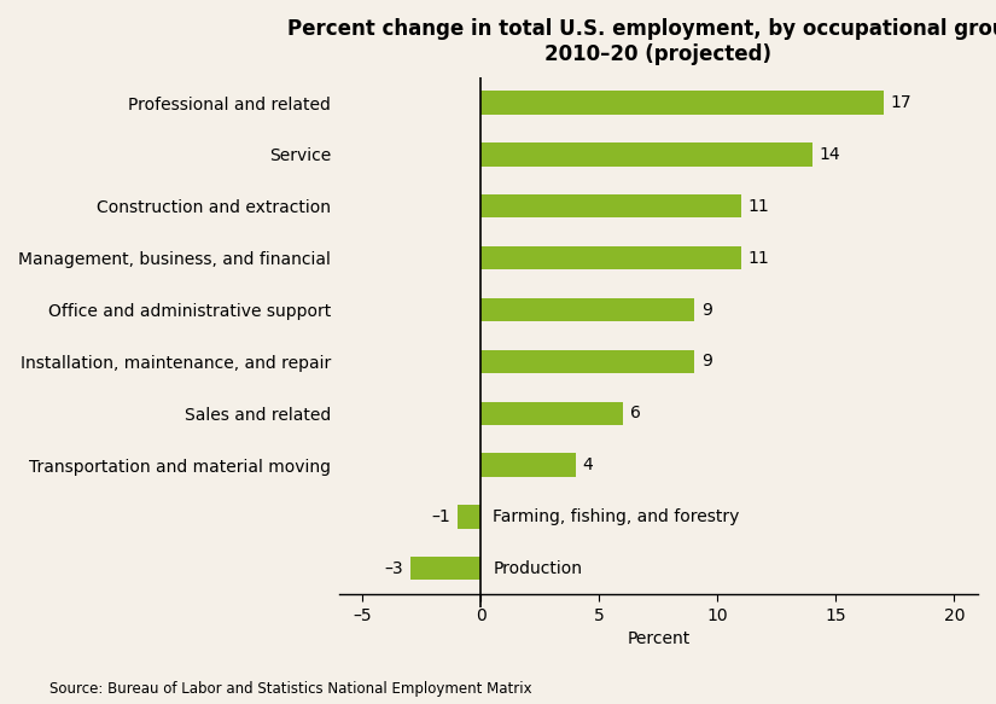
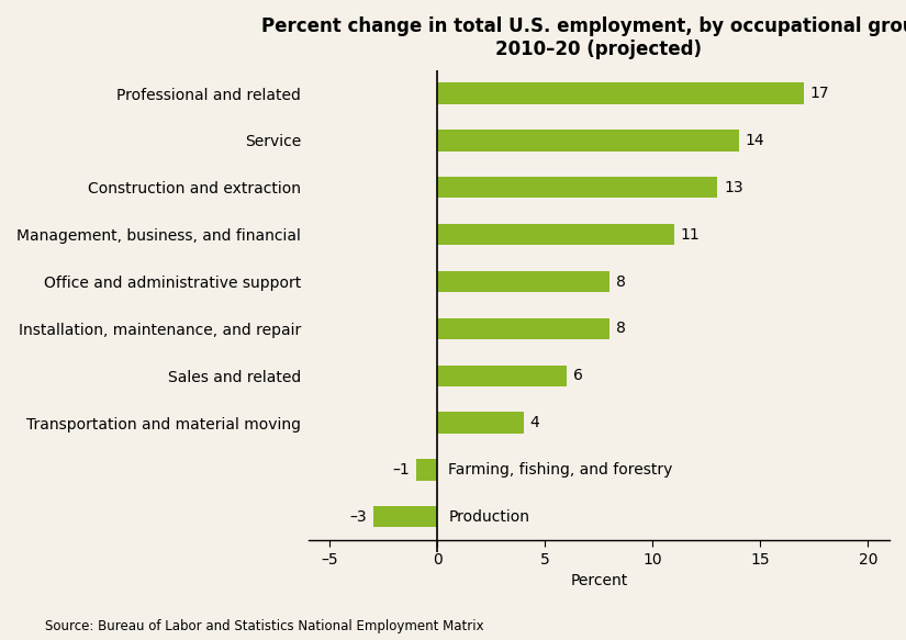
Construction and extraction: 11 -> 13
Office and administrative support: 9 -> 8
Installation, maintenance, and repair: 9 -> 8
